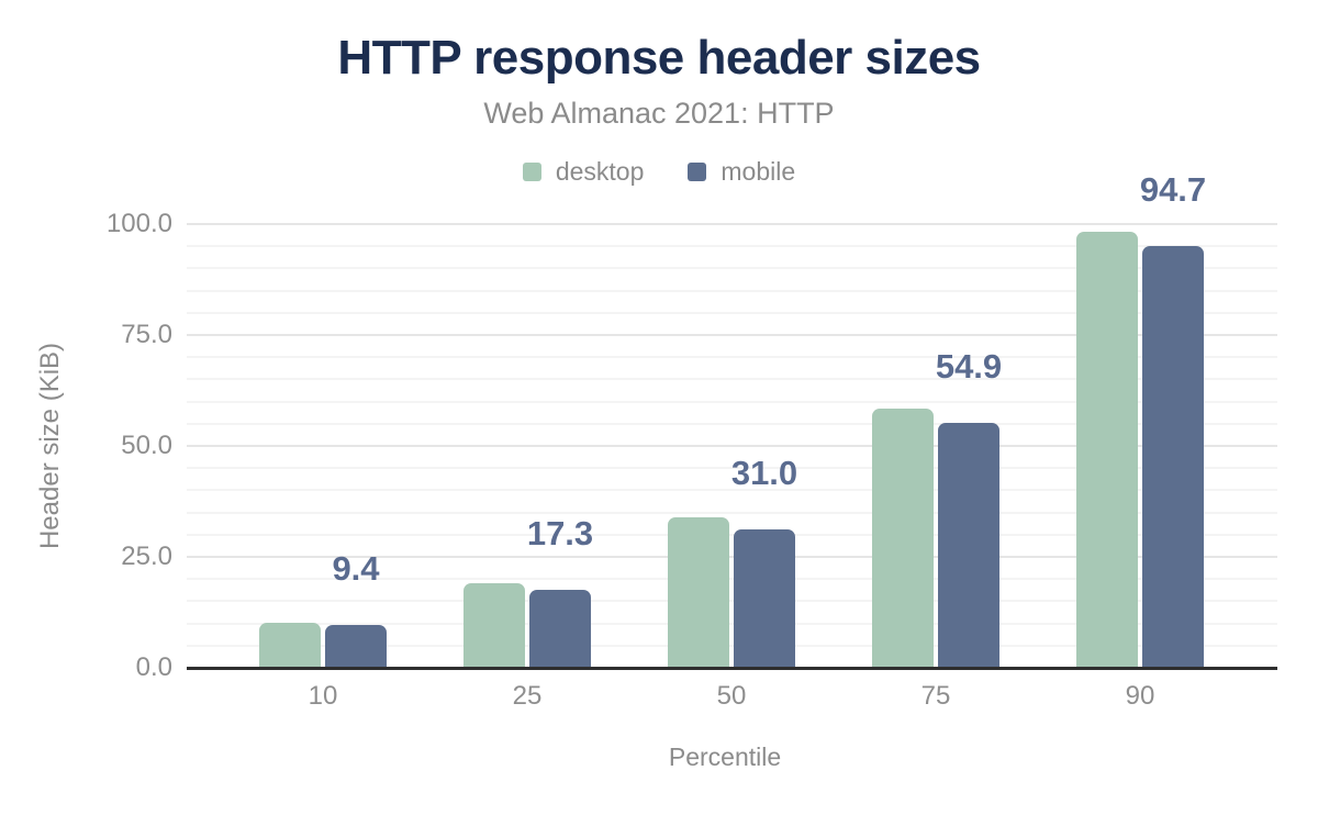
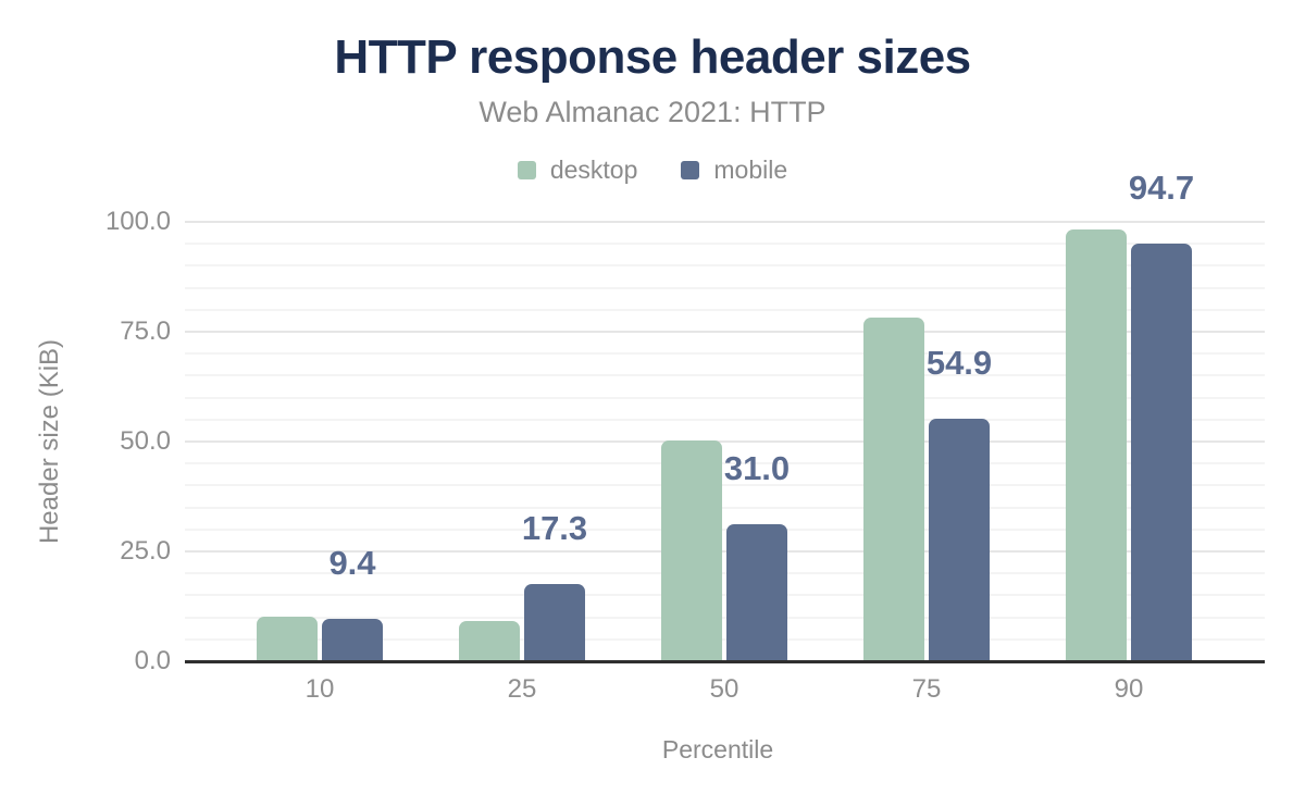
desktop/25: 19 -> 9
desktop/50: 34 -> 50
desktop/75: 58 -> 78
